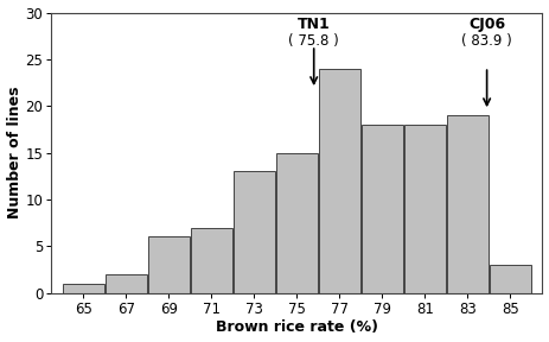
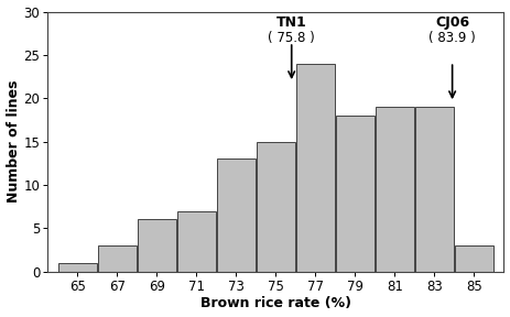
67: 2 -> 3
81: 18 -> 19
